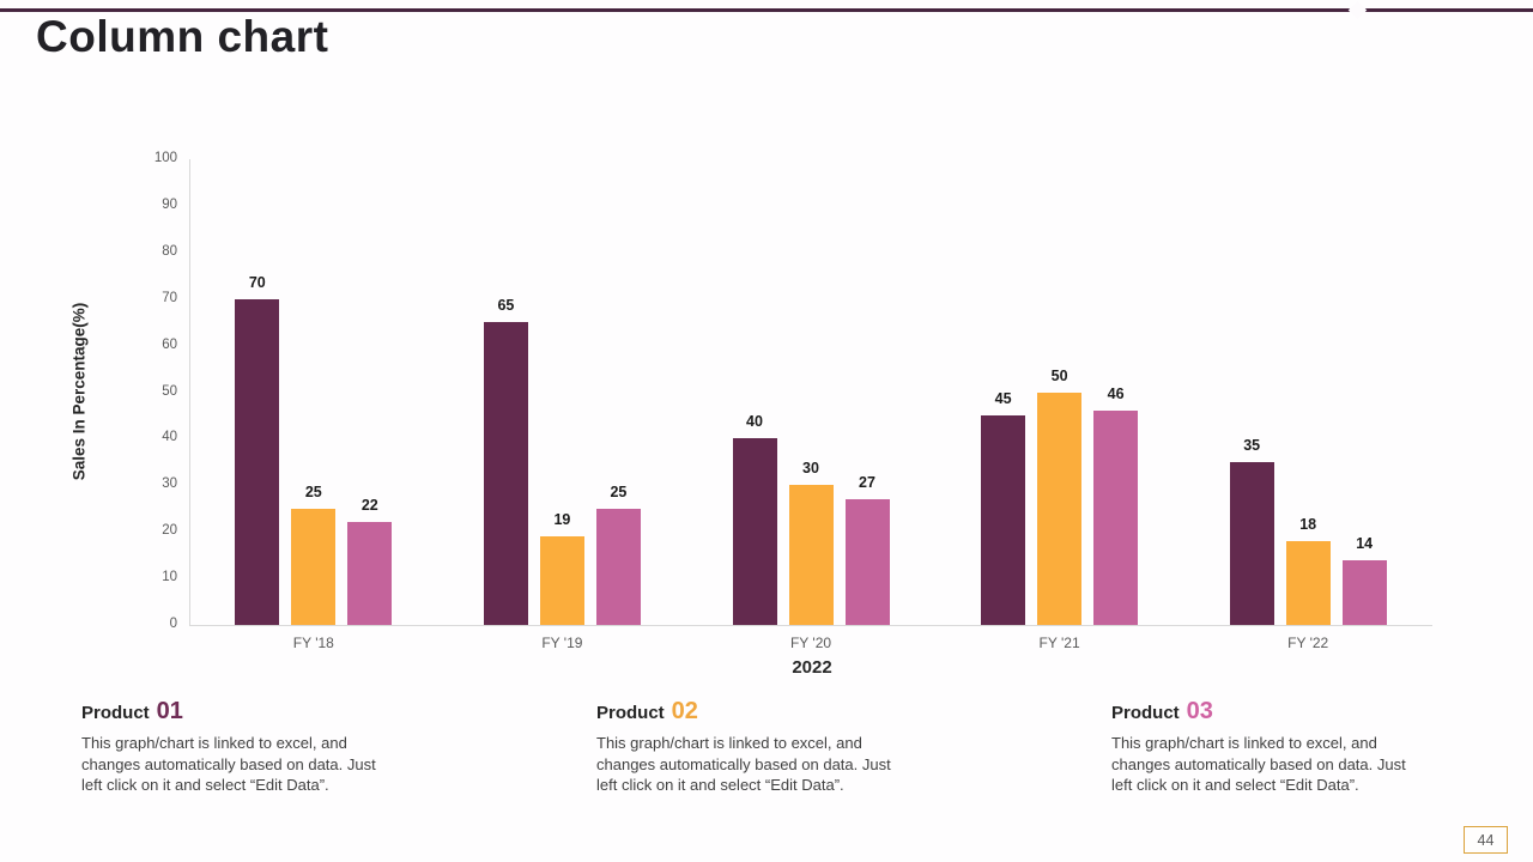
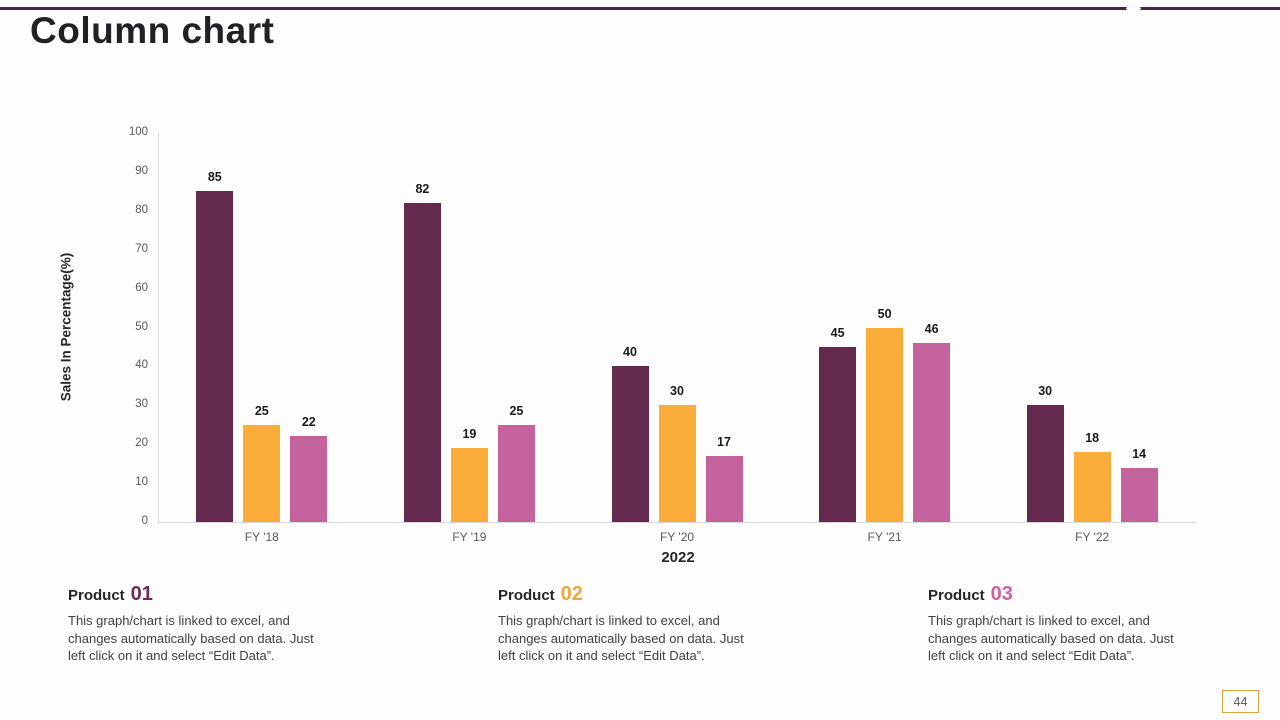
Product 01/FY '18: 70 -> 85
Product 01/FY '19: 65 -> 82
Product 03/FY '20: 27 -> 17
Product 01/FY '22: 35 -> 30
